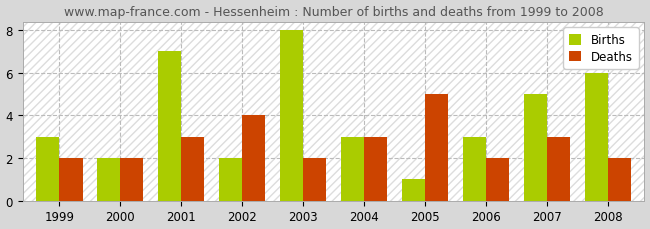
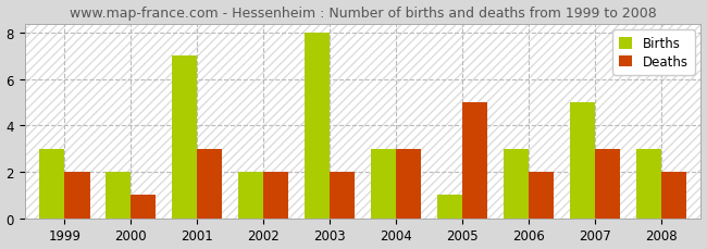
Deaths/2000: 2 -> 1
Deaths/2002: 4 -> 2
Births/2008: 6 -> 3
